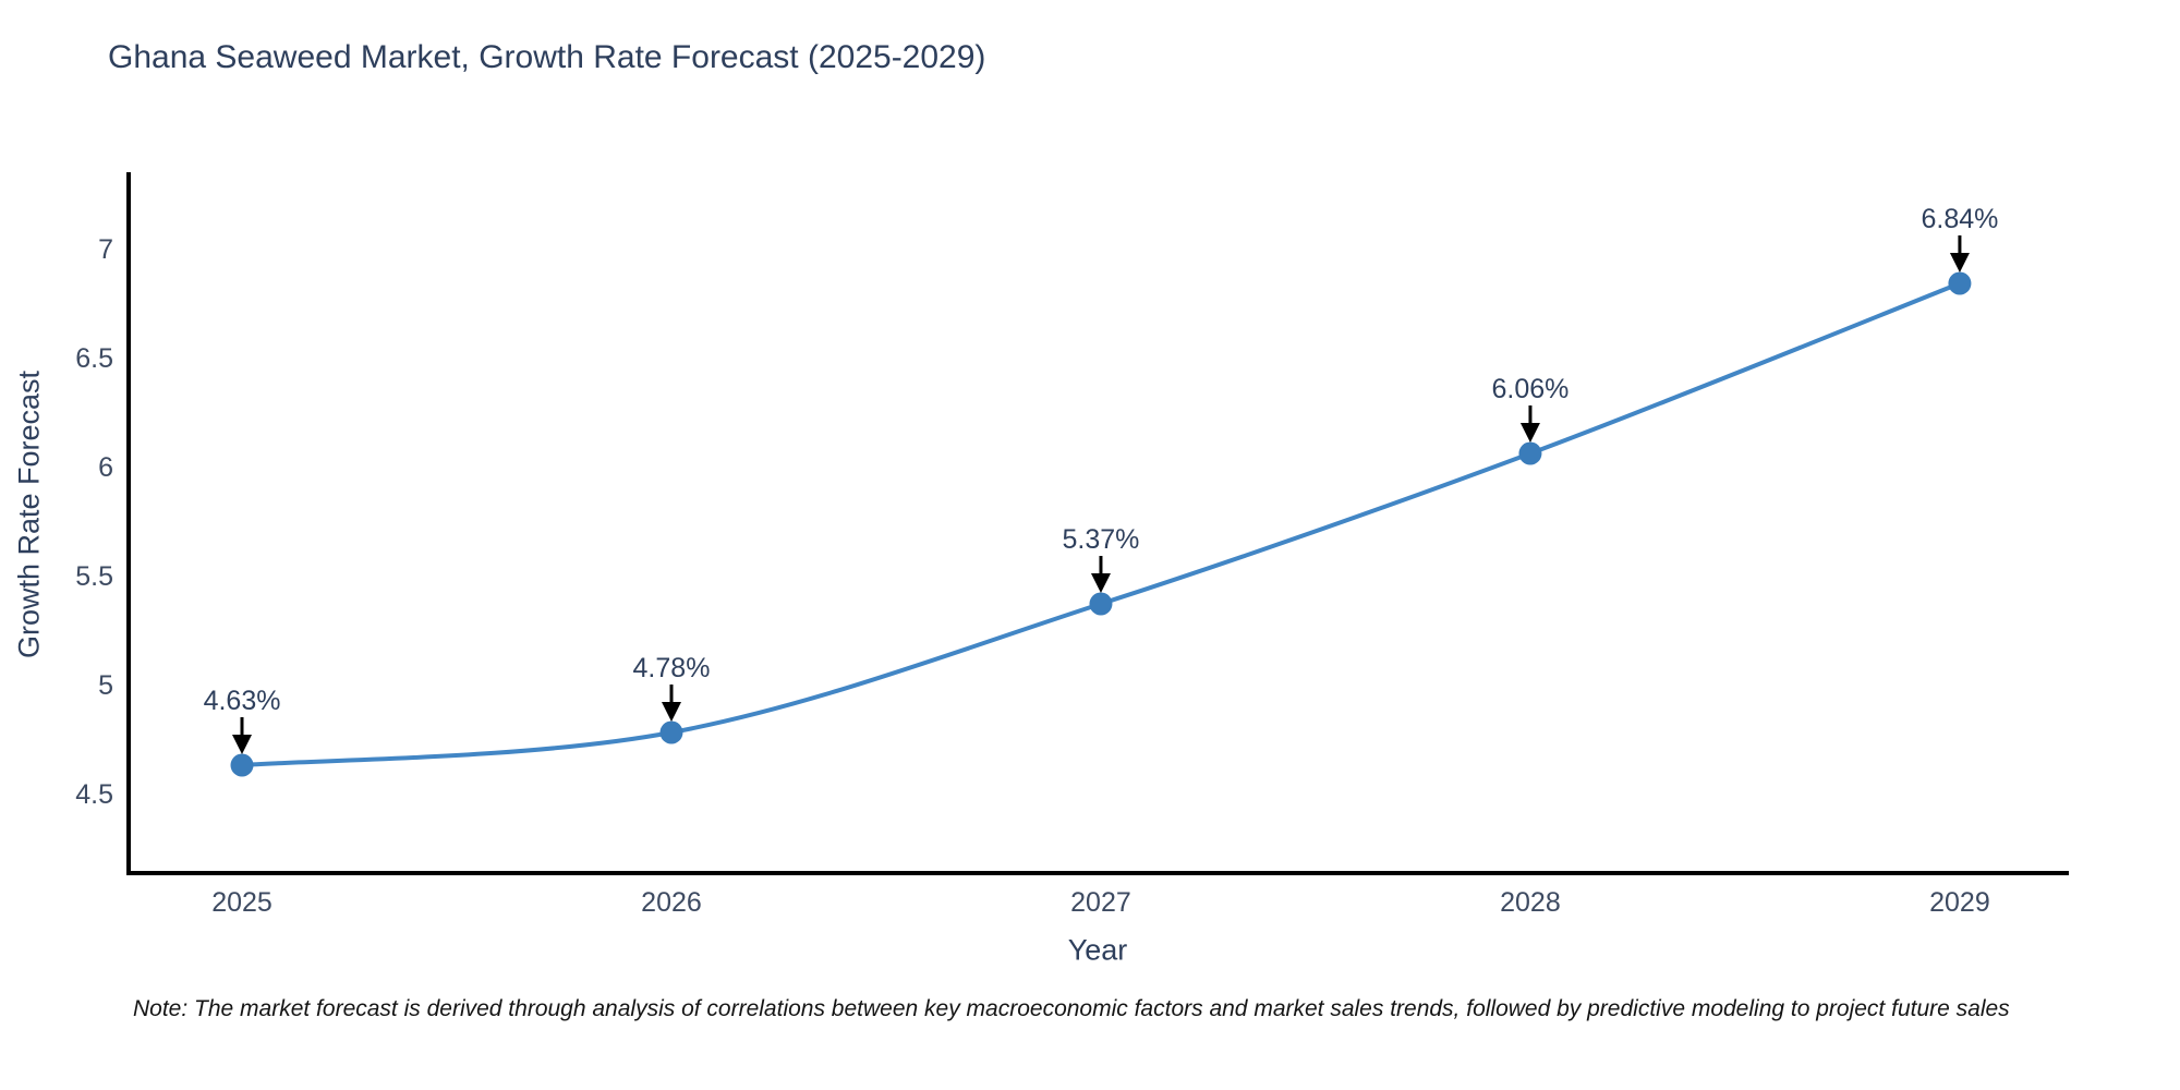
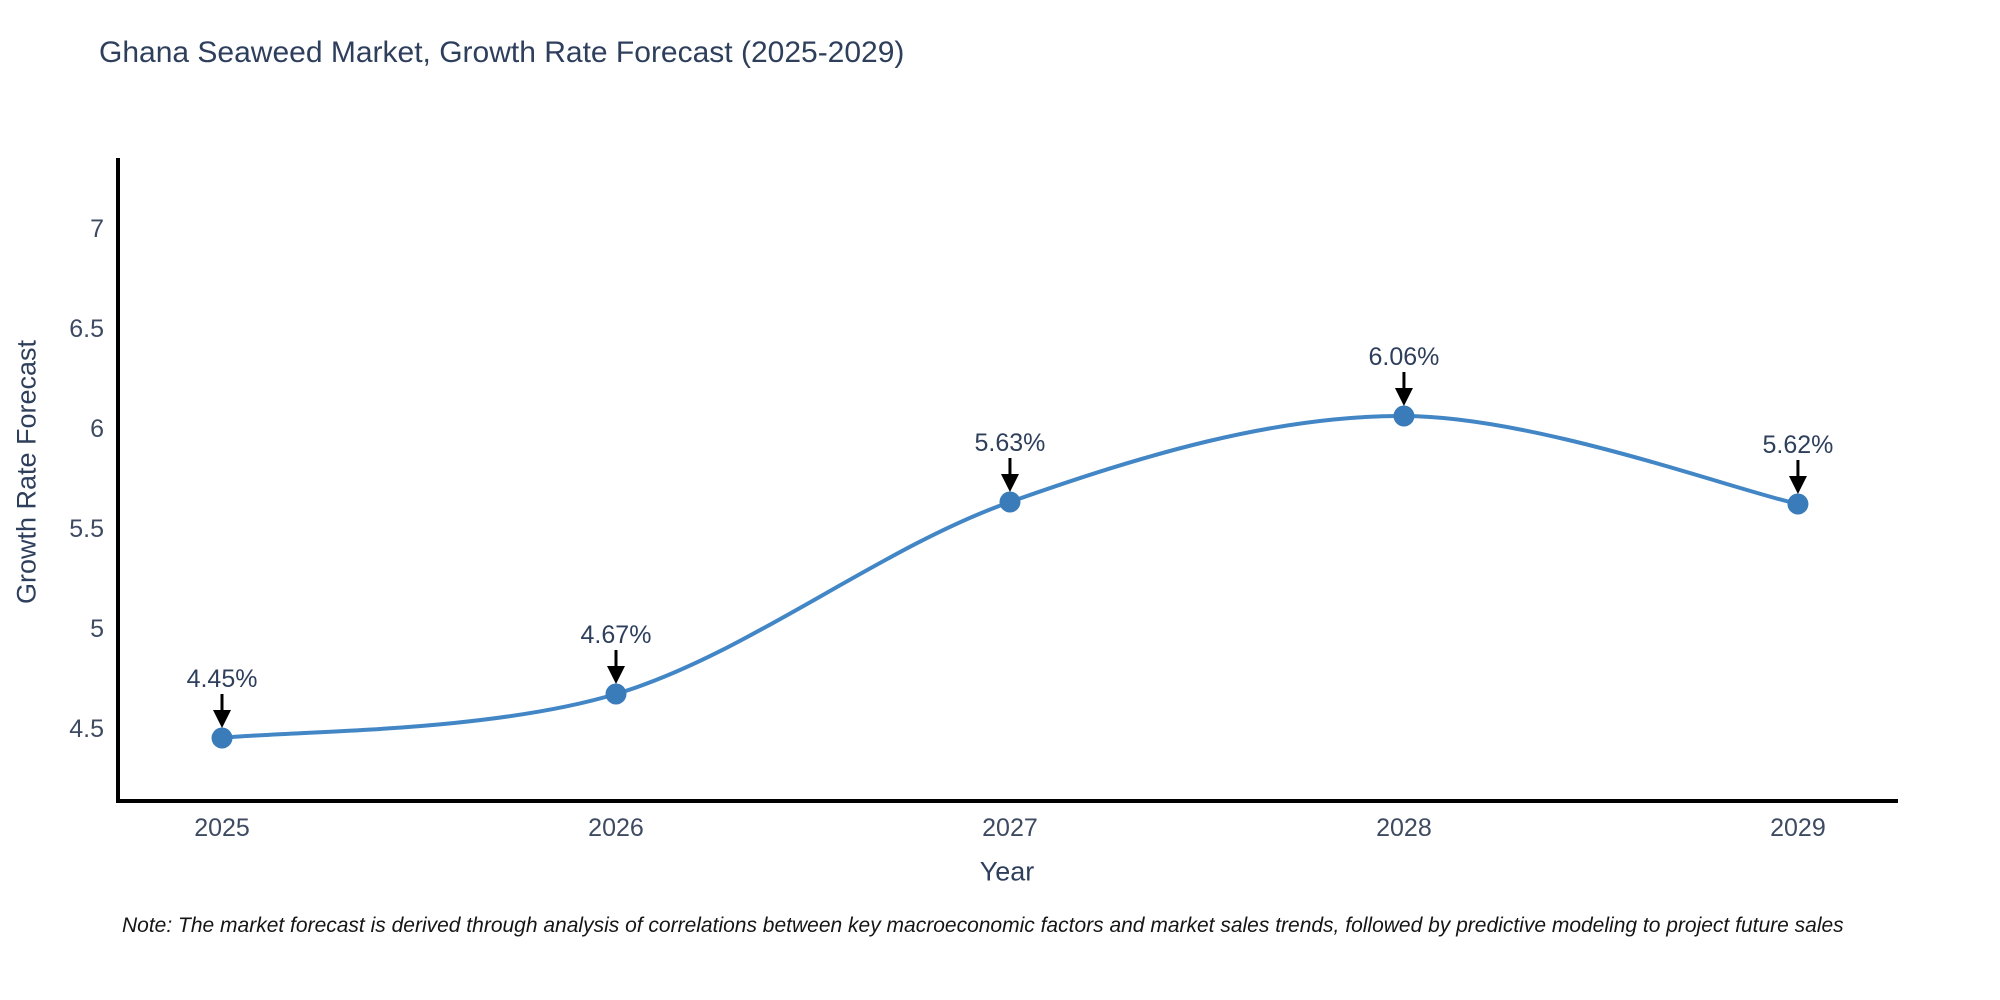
2025: 4.63% -> 4.45%
2026: 4.78% -> 4.67%
2027: 5.37% -> 5.63%
2029: 6.84% -> 5.62%
